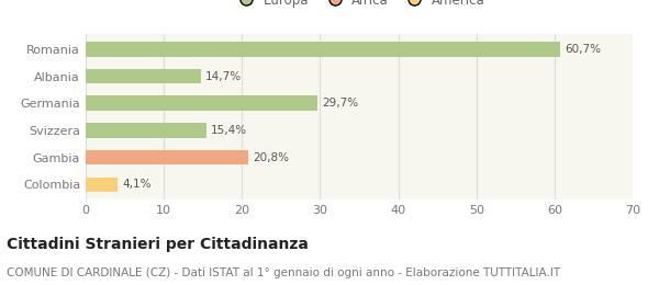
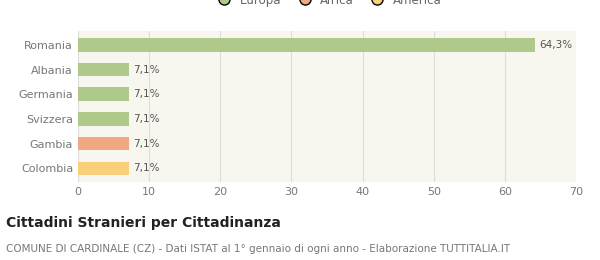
Romania: 60,7% -> 64,3%
Albania: 14,7% -> 7,1%
Germania: 29,7% -> 7,1%
Svizzera: 15,4% -> 7,1%
Gambia: 20,8% -> 7,1%
Colombia: 4,1% -> 7,1%
